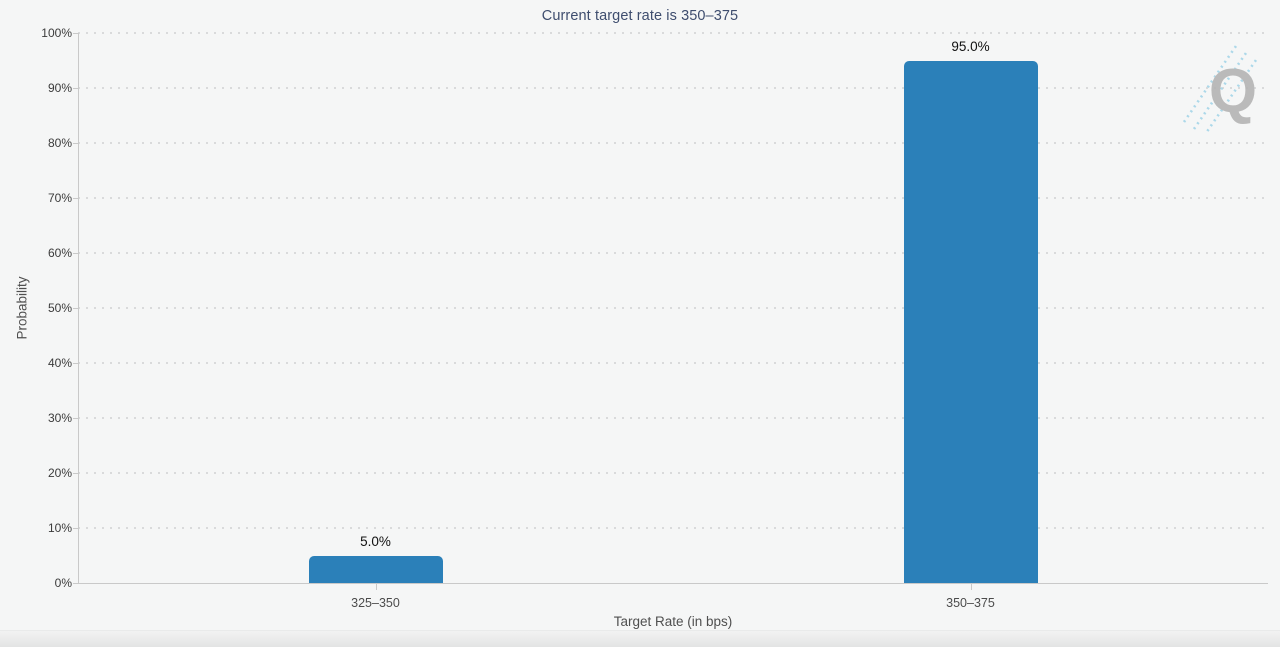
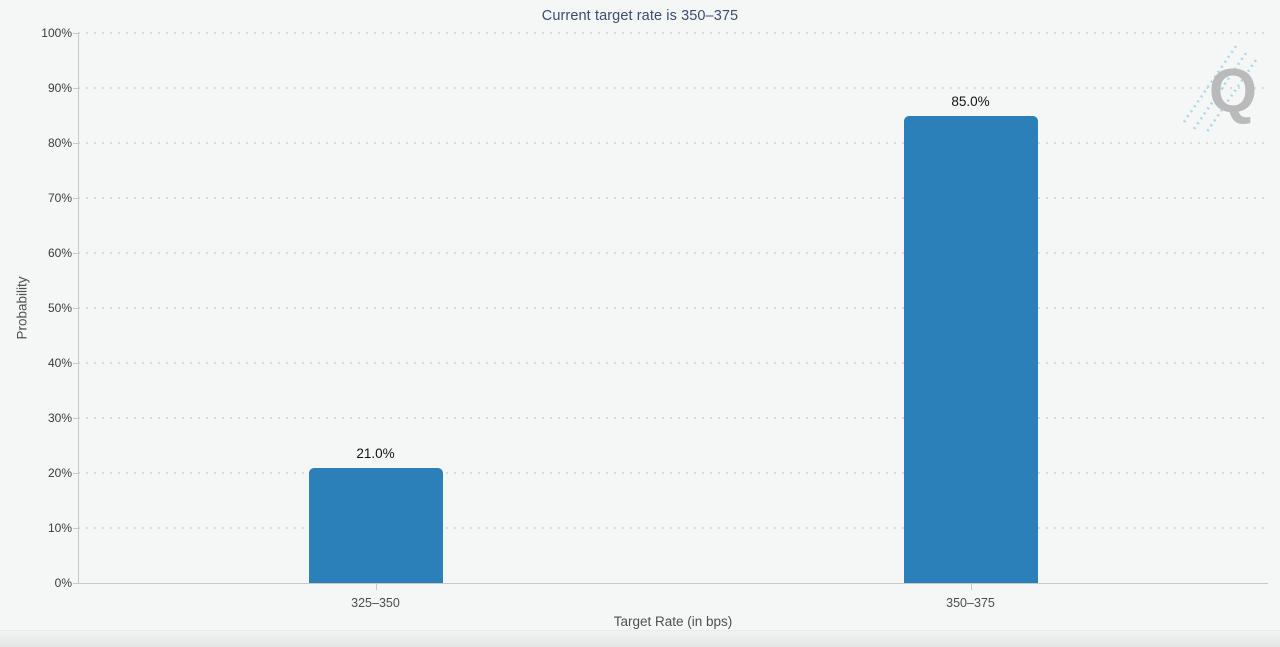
325–350: 5.0% -> 21.0%
350–375: 95.0% -> 85.0%
